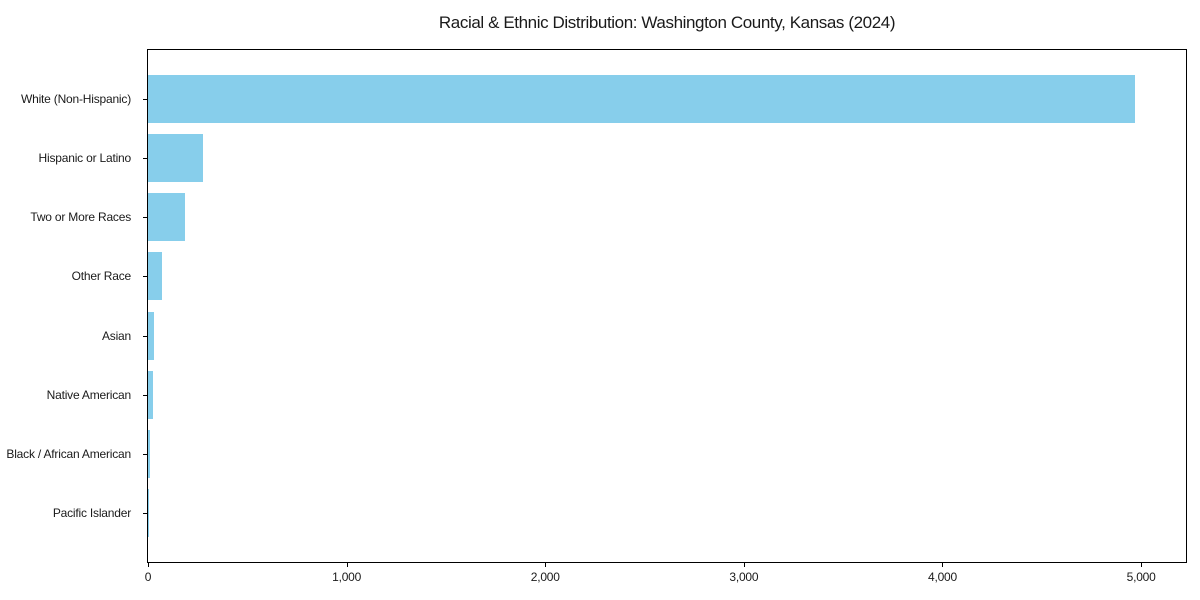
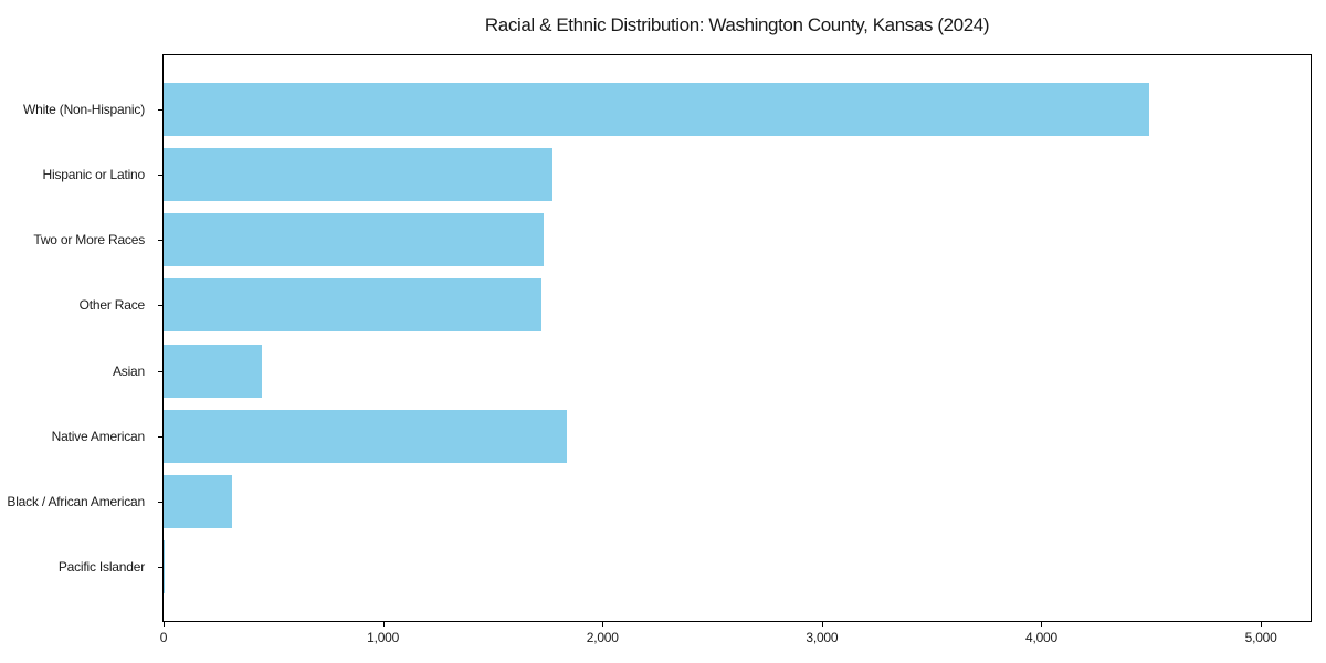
White (Non-Hispanic): 4970 -> 4490
Hispanic or Latino: 280 -> 1770
Two or More Races: 180 -> 1730
Other Race: 70 -> 1720
Asian: 30 -> 450
Native American: 20 -> 1840
Black / African American: 10 -> 310
